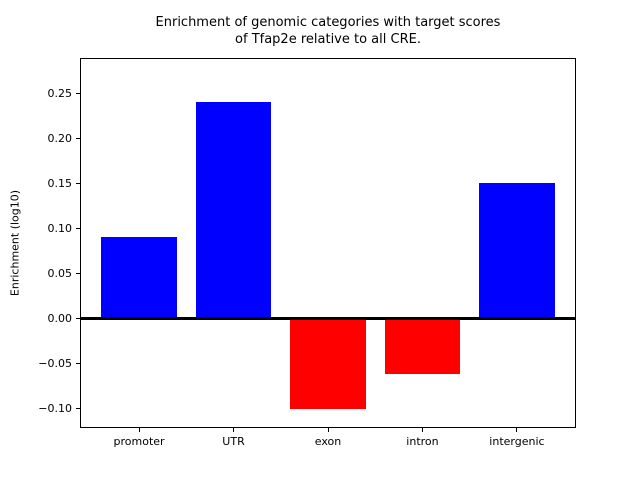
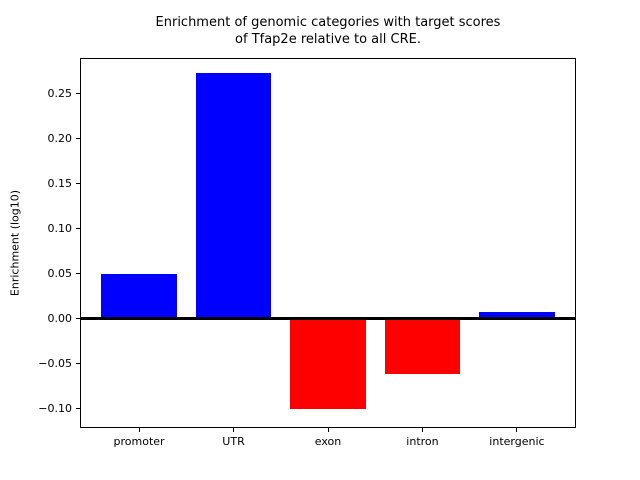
promoter: 0.09 -> 0.05
UTR: 0.24 -> 0.27
intergenic: 0.15 -> 0.01
